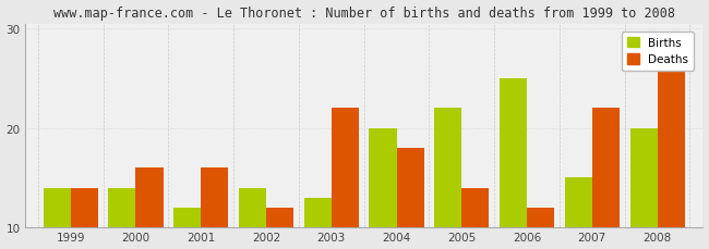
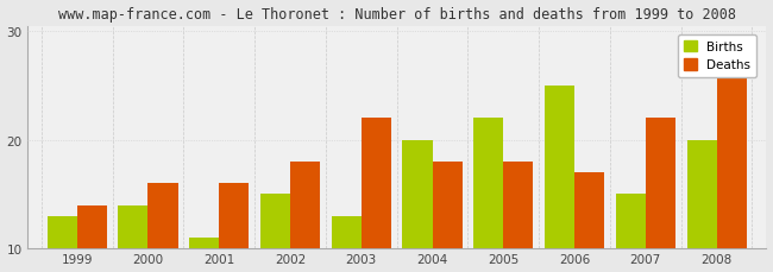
Births/1999: 14 -> 13
Births/2001: 12 -> 11
Births/2002: 14 -> 15
Deaths/2002: 12 -> 18
Deaths/2005: 14 -> 18
Deaths/2006: 12 -> 17
